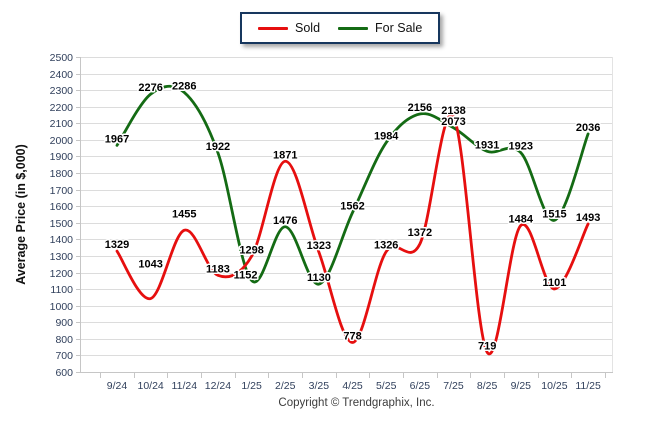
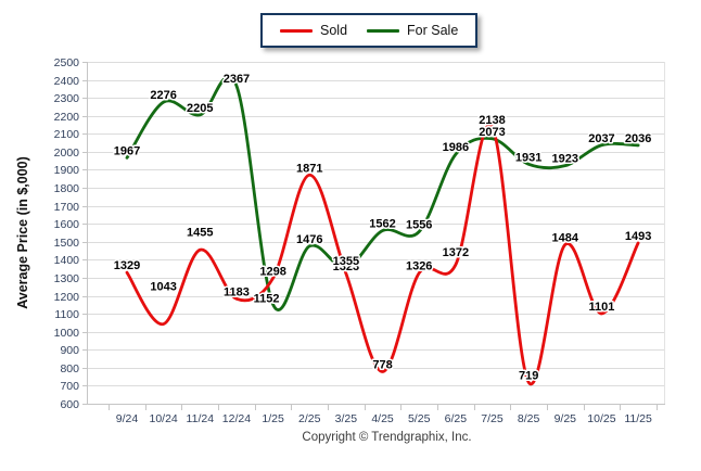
For Sale/11/24: 2286 -> 2205
For Sale/12/24: 1922 -> 2367
For Sale/3/25: 1130 -> 1355
For Sale/5/25: 1984 -> 1556
For Sale/6/25: 2156 -> 1986
For Sale/10/25: 1515 -> 2037
